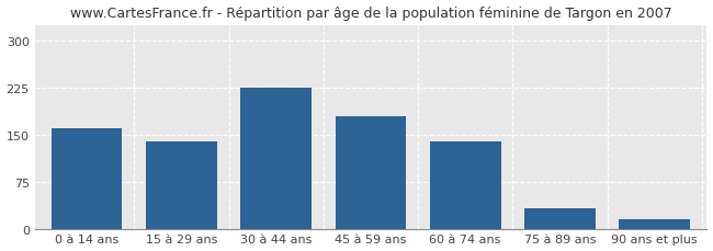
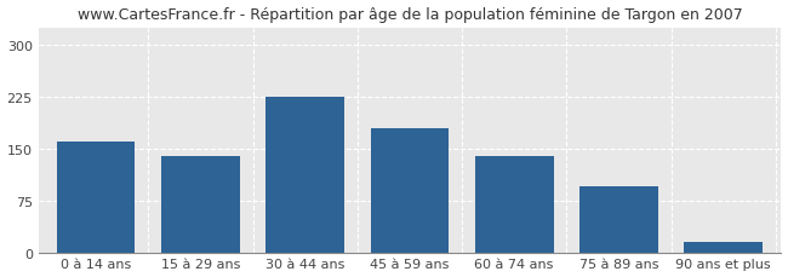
75 à 89 ans: 32 -> 95
